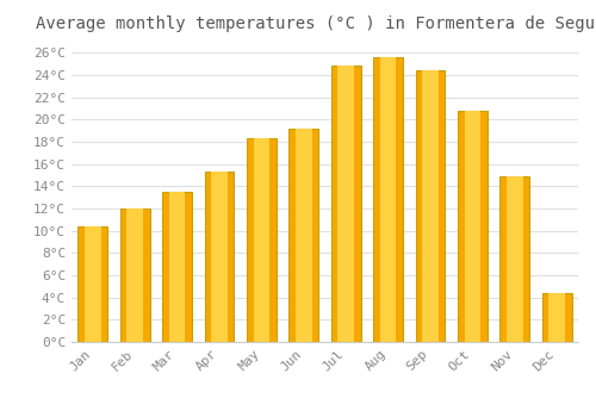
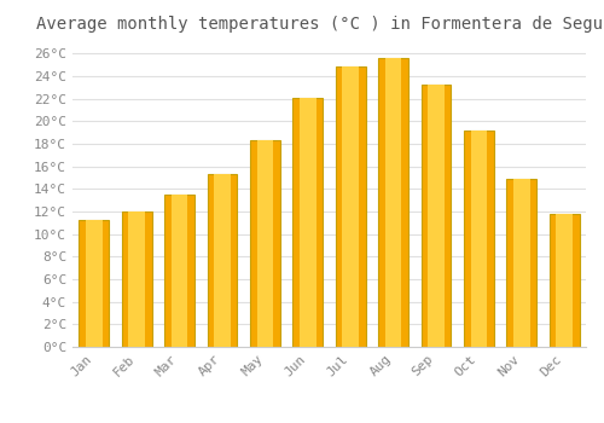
Jan: 10.4°C -> 11.3°C
Jun: 19.2°C -> 22.1°C
Sep: 24.4°C -> 23.3°C
Oct: 20.8°C -> 19.2°C
Dec: 4.4°C -> 11.8°C
